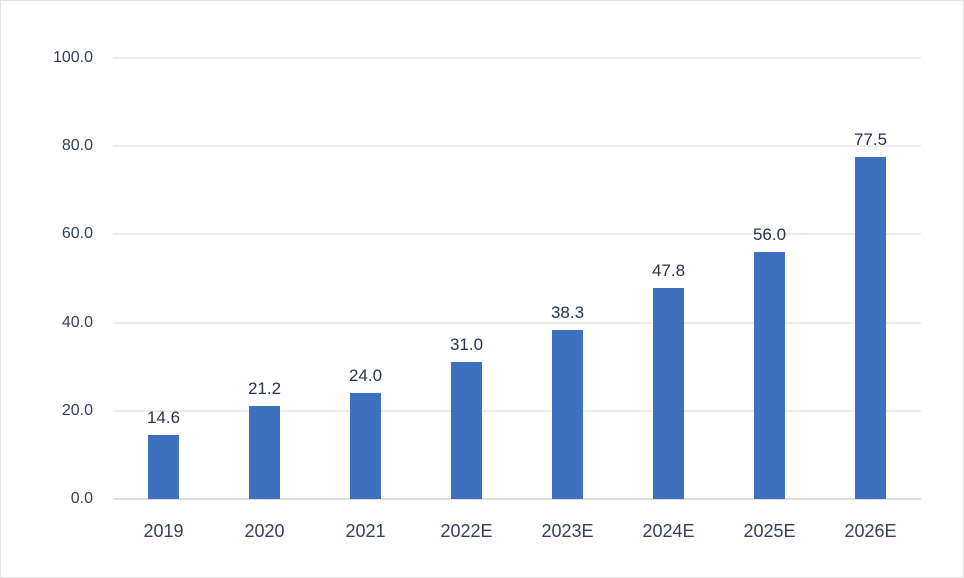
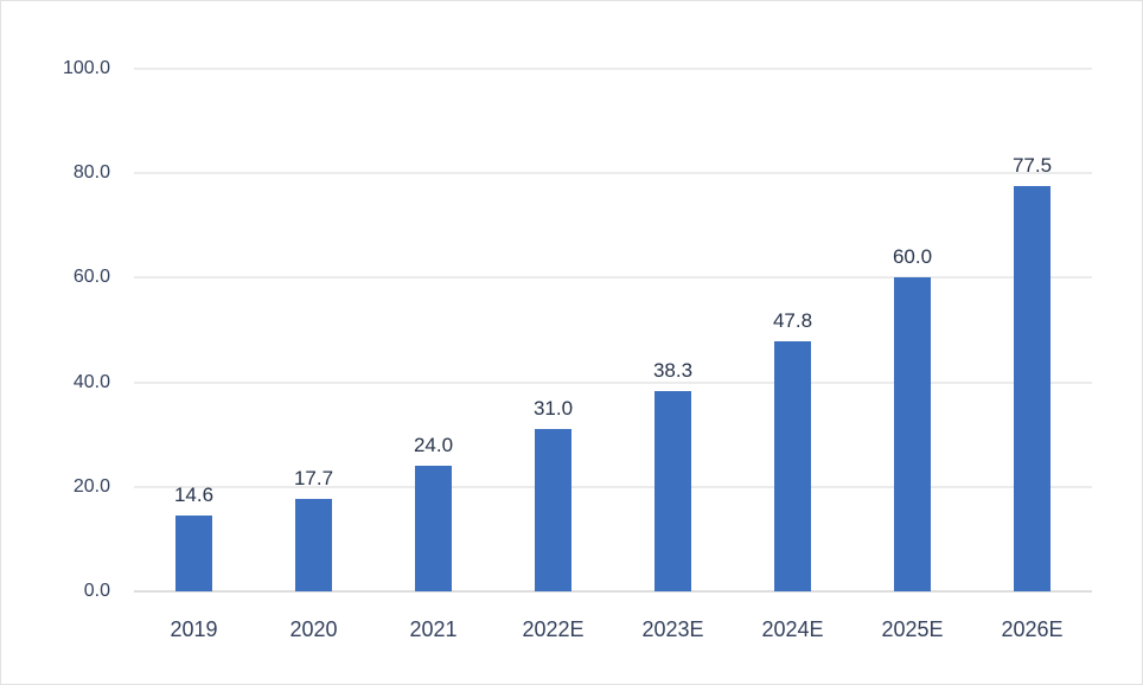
2020: 21.2 -> 17.7
2025E: 56.0 -> 60.0
